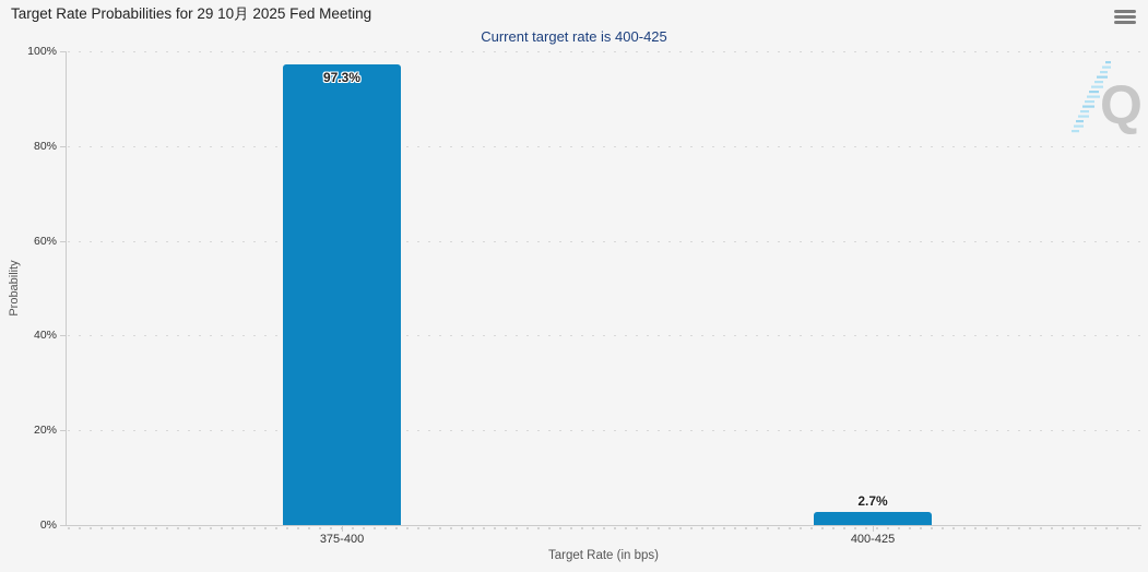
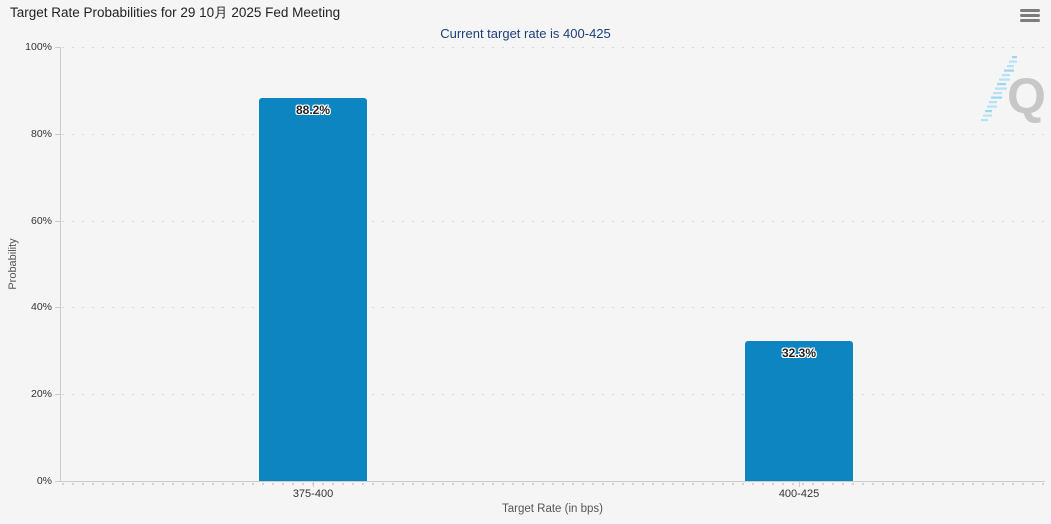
375-400: 97.3% -> 88.2%
400-425: 2.7% -> 32.3%
